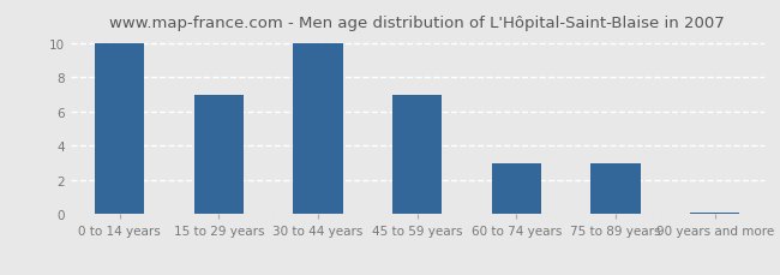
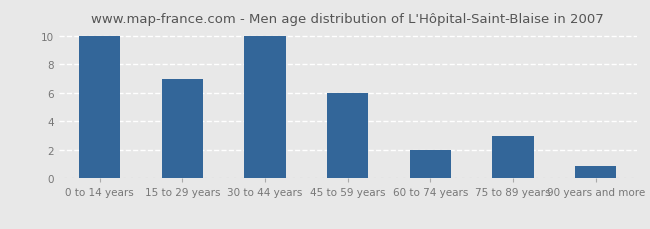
45 to 59 years: 7.0 -> 6.0
60 to 74 years: 3.0 -> 2.0
90 years and more: 0.1 -> 0.9
